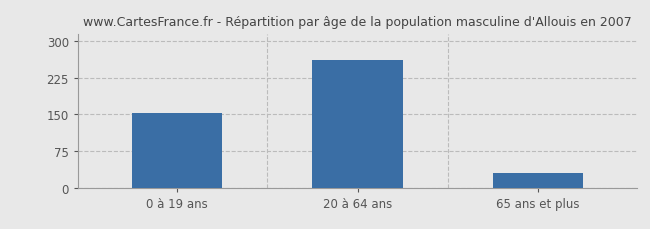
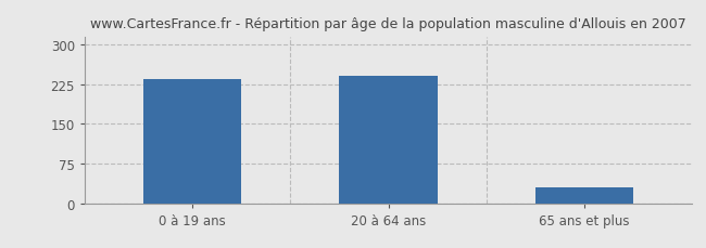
0 à 19 ans: 152 -> 235
20 à 64 ans: 260 -> 240
